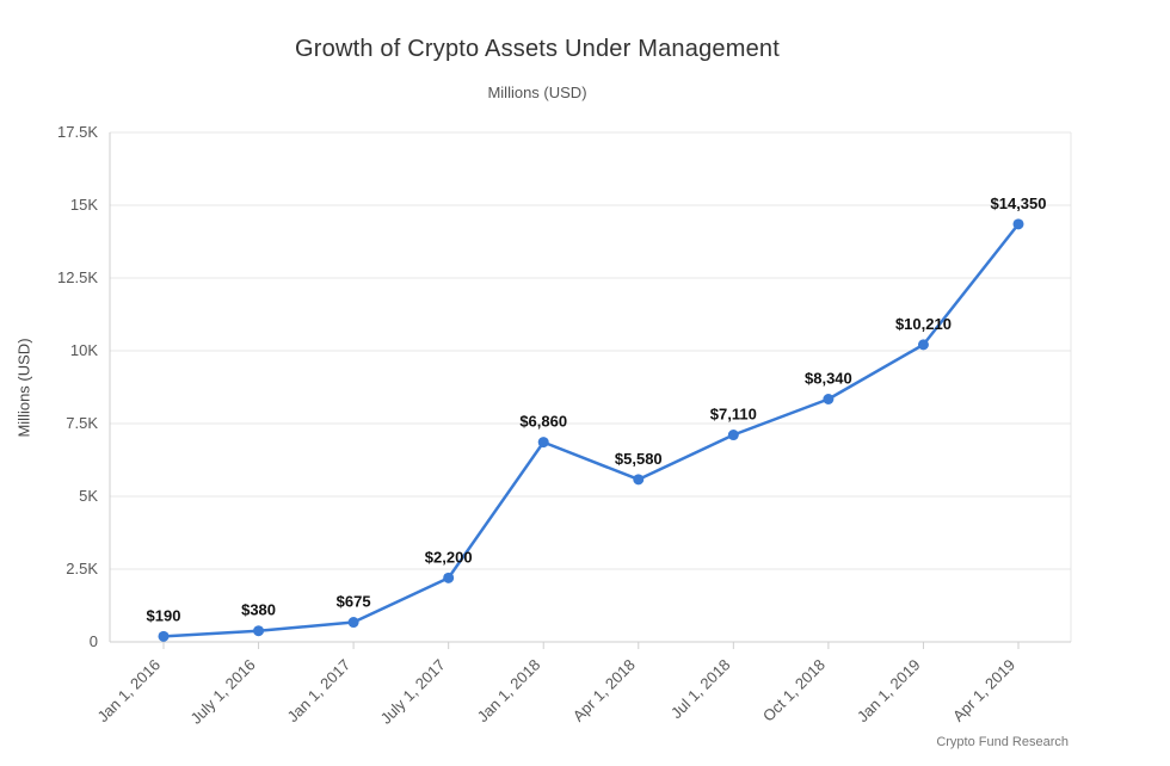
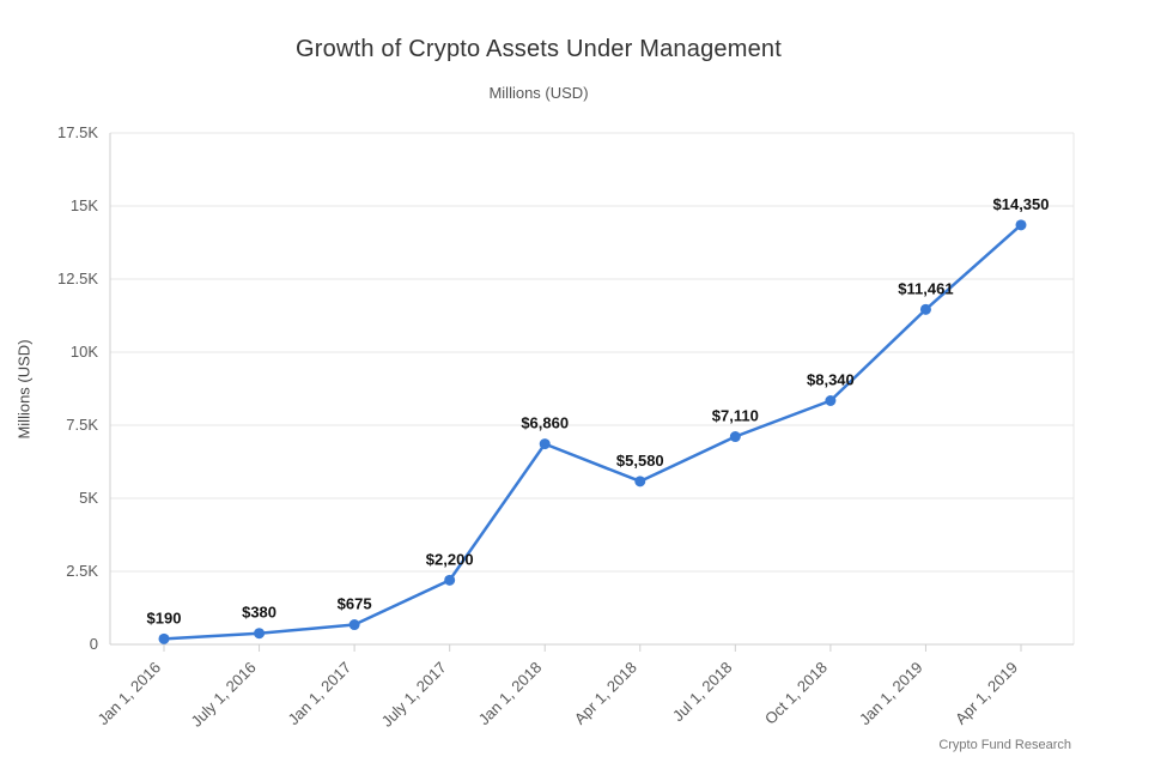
Jan 1, 2019: $10,210 -> $11,461
